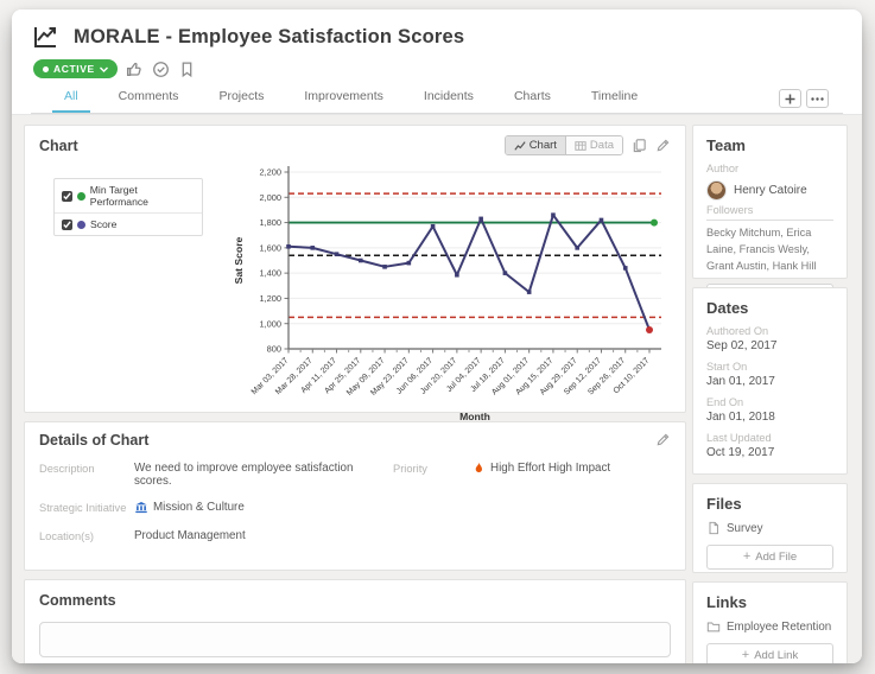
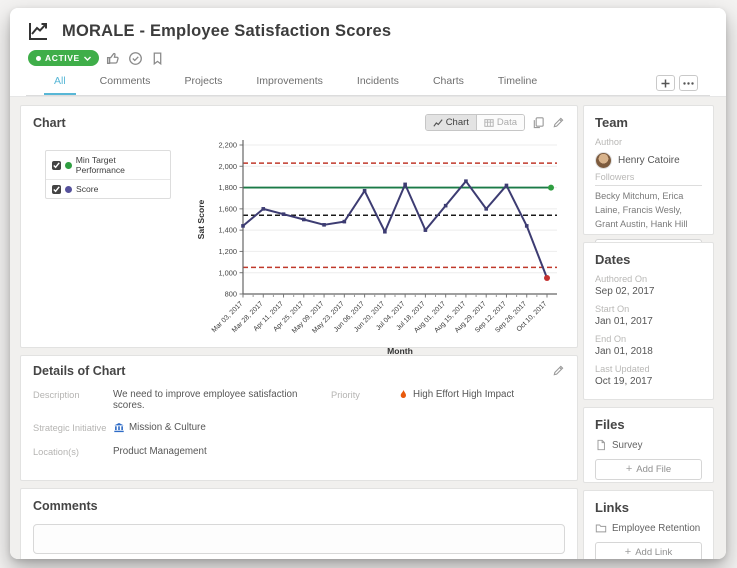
Mar 03, 2017: 1610 -> 1440
Aug 01, 2017: 1250 -> 1630
